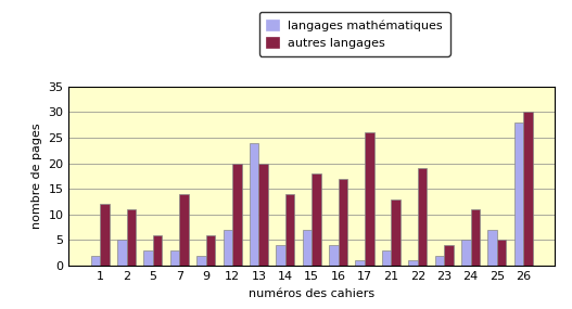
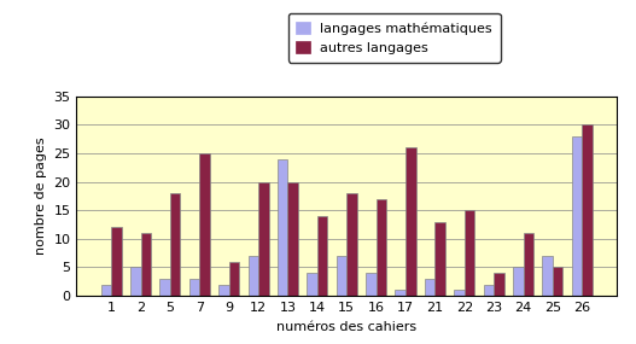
autres langages/5: 6 -> 18
autres langages/7: 14 -> 25
autres langages/22: 19 -> 15
